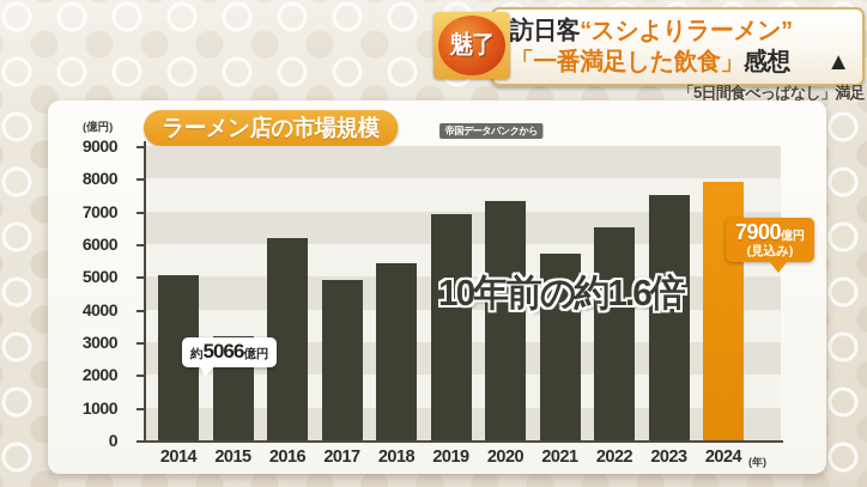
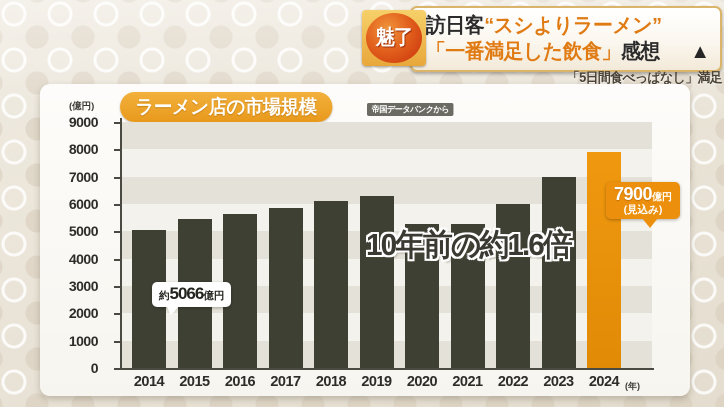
2015: 3200 -> 5400
2016: 6200 -> 5600
2017: 4900 -> 5800
2018: 5400 -> 6100
2019: 6900 -> 6300
2020: 7300 -> 5300
2021: 5700 -> 5300
2022: 6500 -> 6000
2023: 7500 -> 7000
